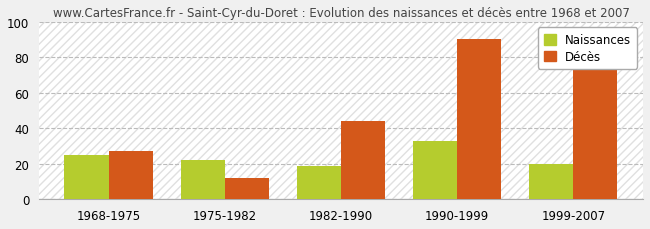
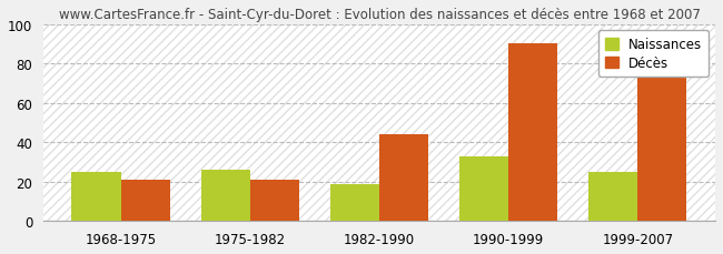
Décès/1968-1975: 27 -> 21
Naissances/1975-1982: 22 -> 26
Décès/1975-1982: 12 -> 21
Naissances/1999-2007: 20 -> 25
